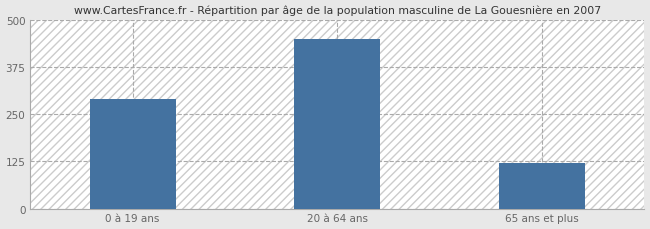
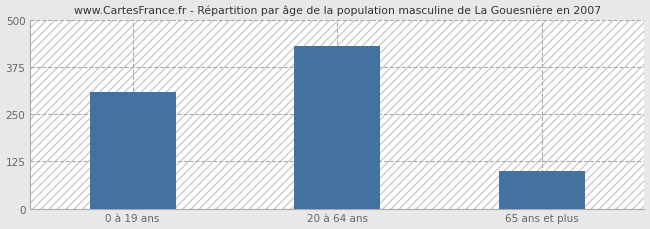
0 à 19 ans: 290 -> 310
20 à 64 ans: 450 -> 430
65 ans et plus: 120 -> 100
